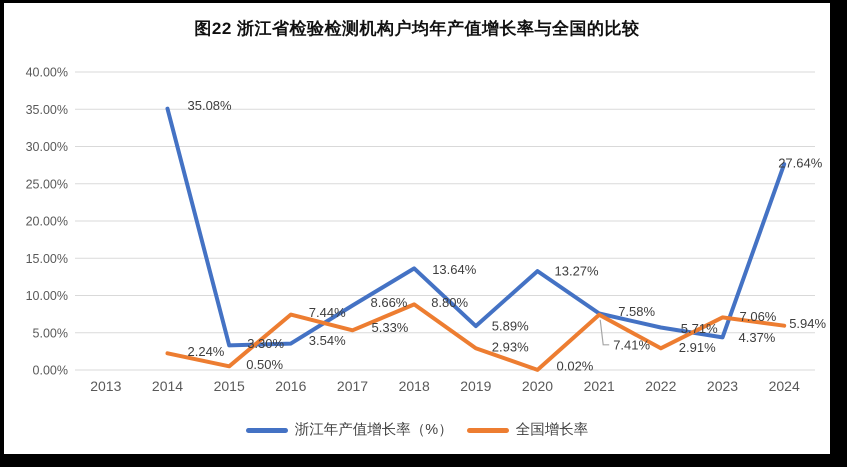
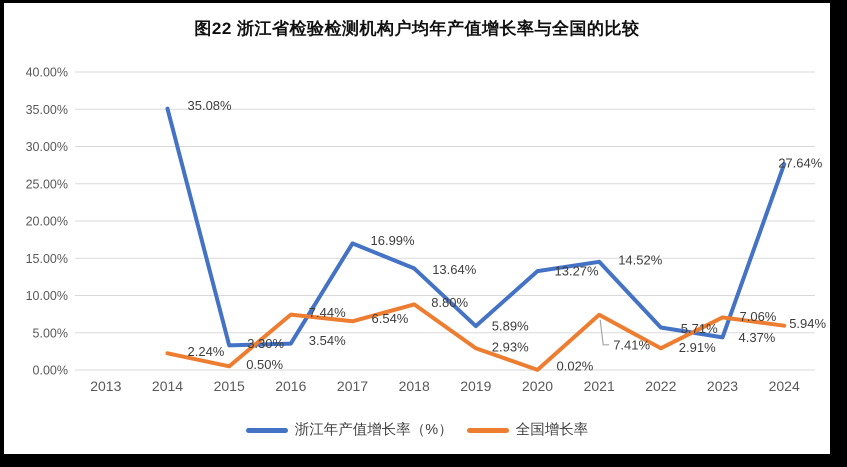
浙江年产值增长率（%）/2017: 8.66% -> 16.99%
全国增长率/2017: 5.33% -> 6.54%
浙江年产值增长率（%）/2021: 7.58% -> 14.52%
